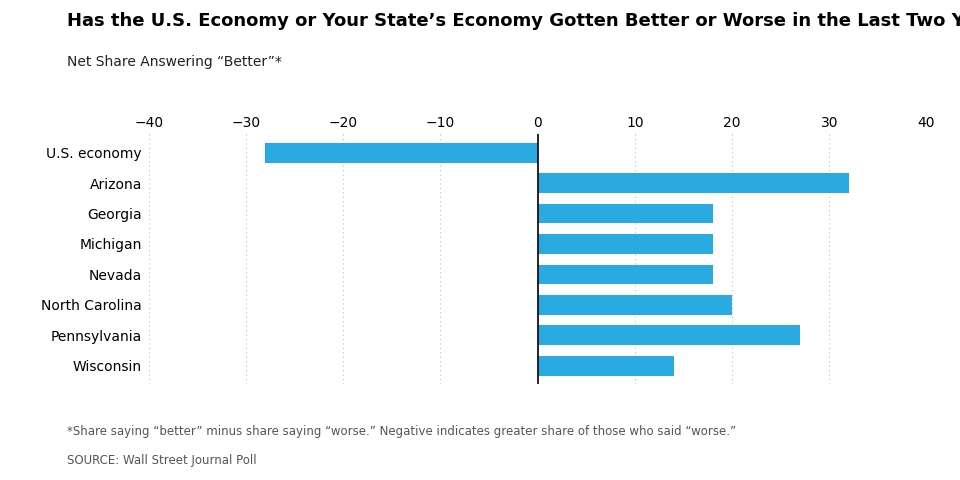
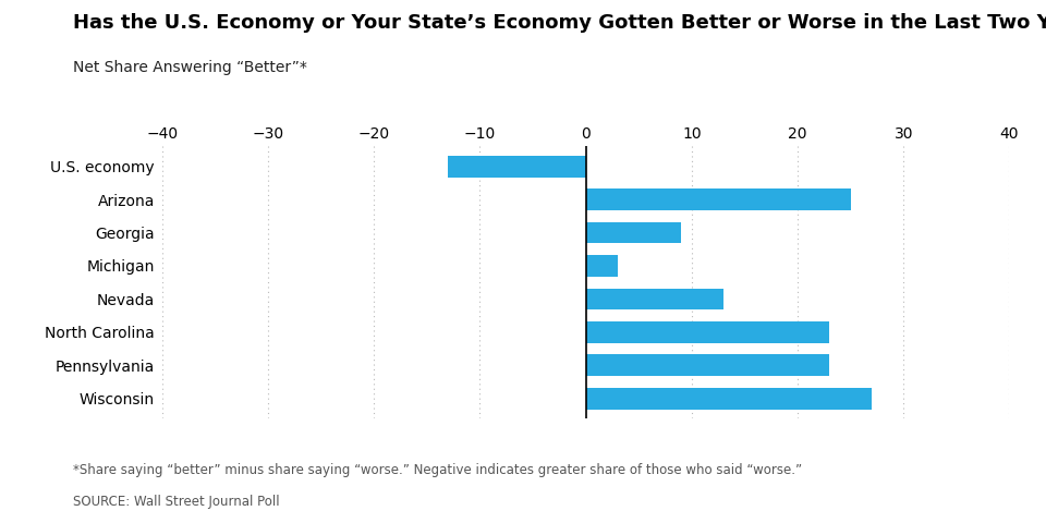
U.S. economy: -28 -> -13
Arizona: 32 -> 25
Georgia: 18 -> 9
Michigan: 18 -> 3
Nevada: 18 -> 13
North Carolina: 20 -> 23
Pennsylvania: 27 -> 23
Wisconsin: 14 -> 27
